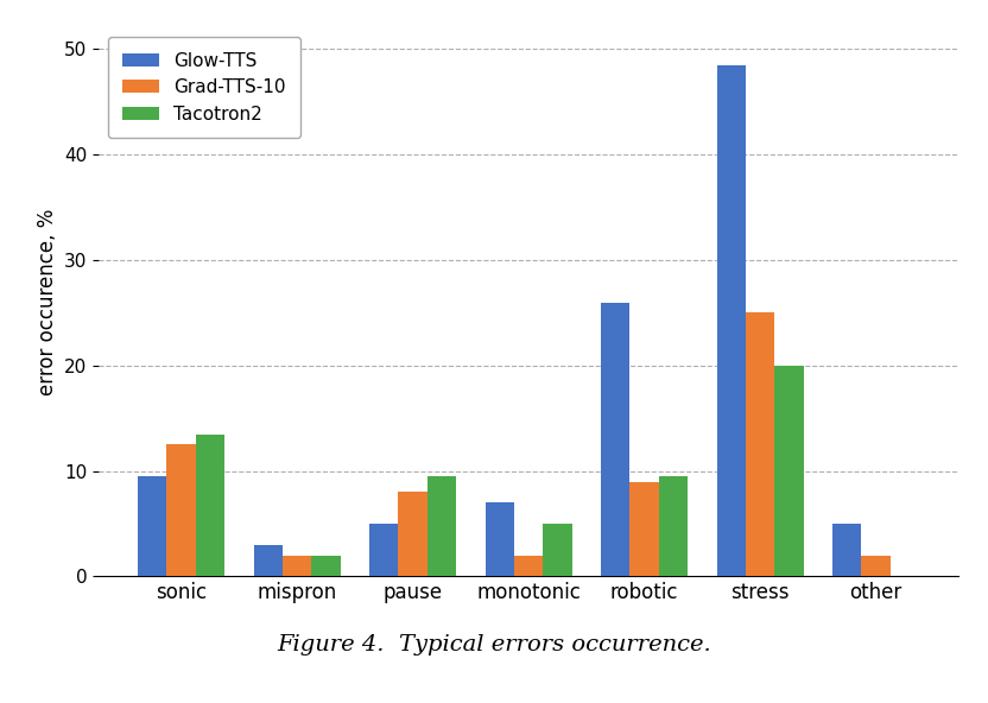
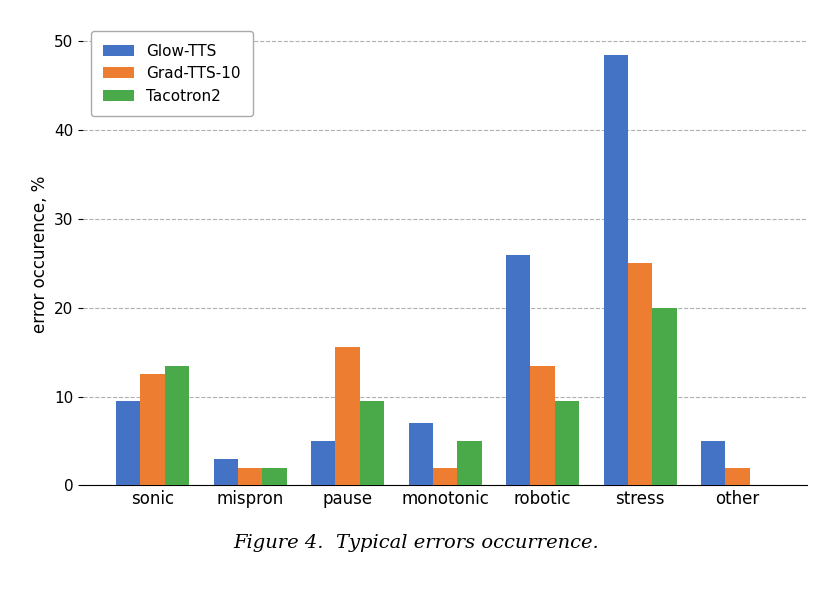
Grad-TTS-10/pause: 8.0 -> 15.6
Grad-TTS-10/robotic: 9.0 -> 13.4
